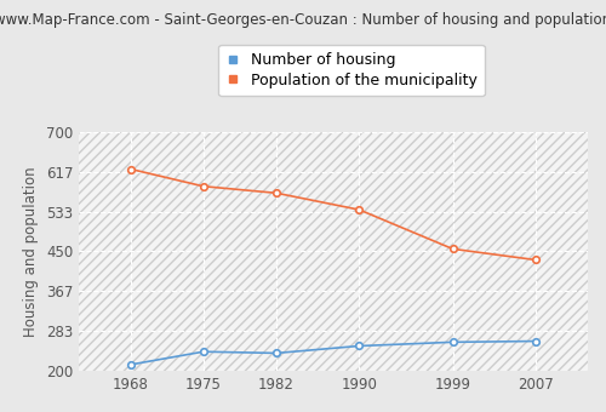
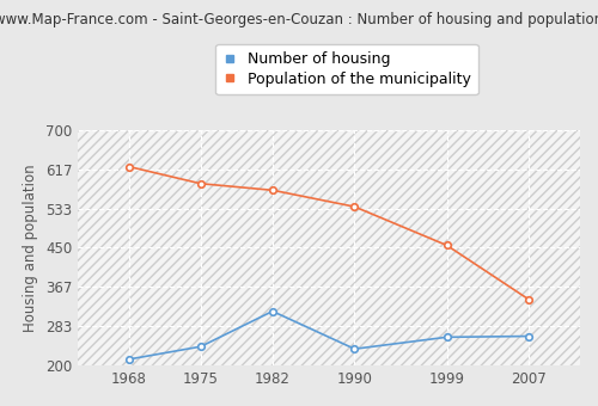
Number of housing/1982: 237 -> 315
Number of housing/1990: 252 -> 235
Population of the municipality/2007: 432 -> 340
